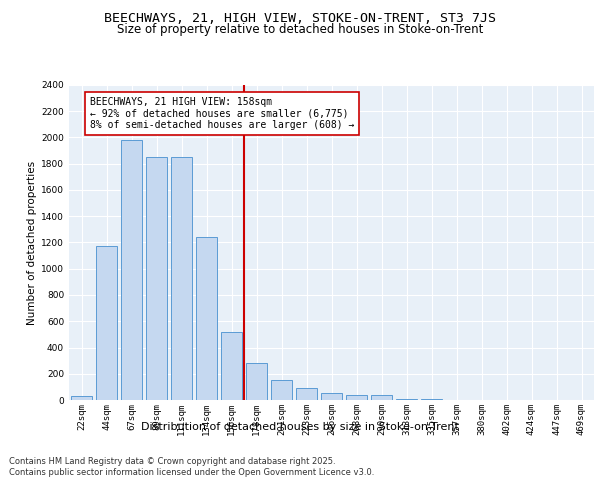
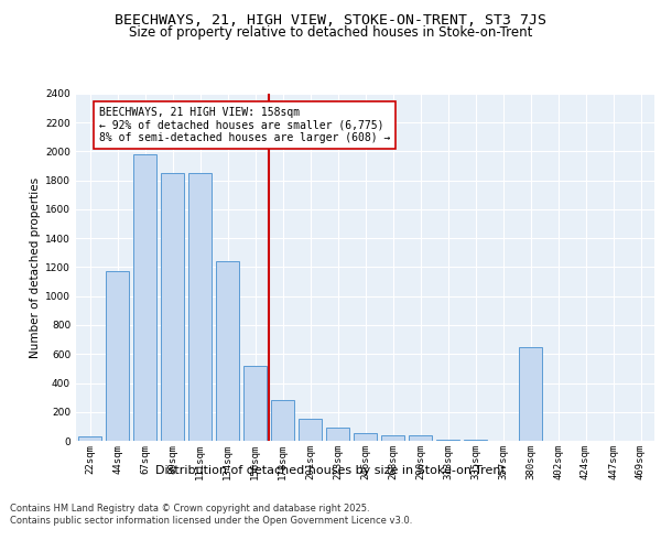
380sqm: 0 -> 650
